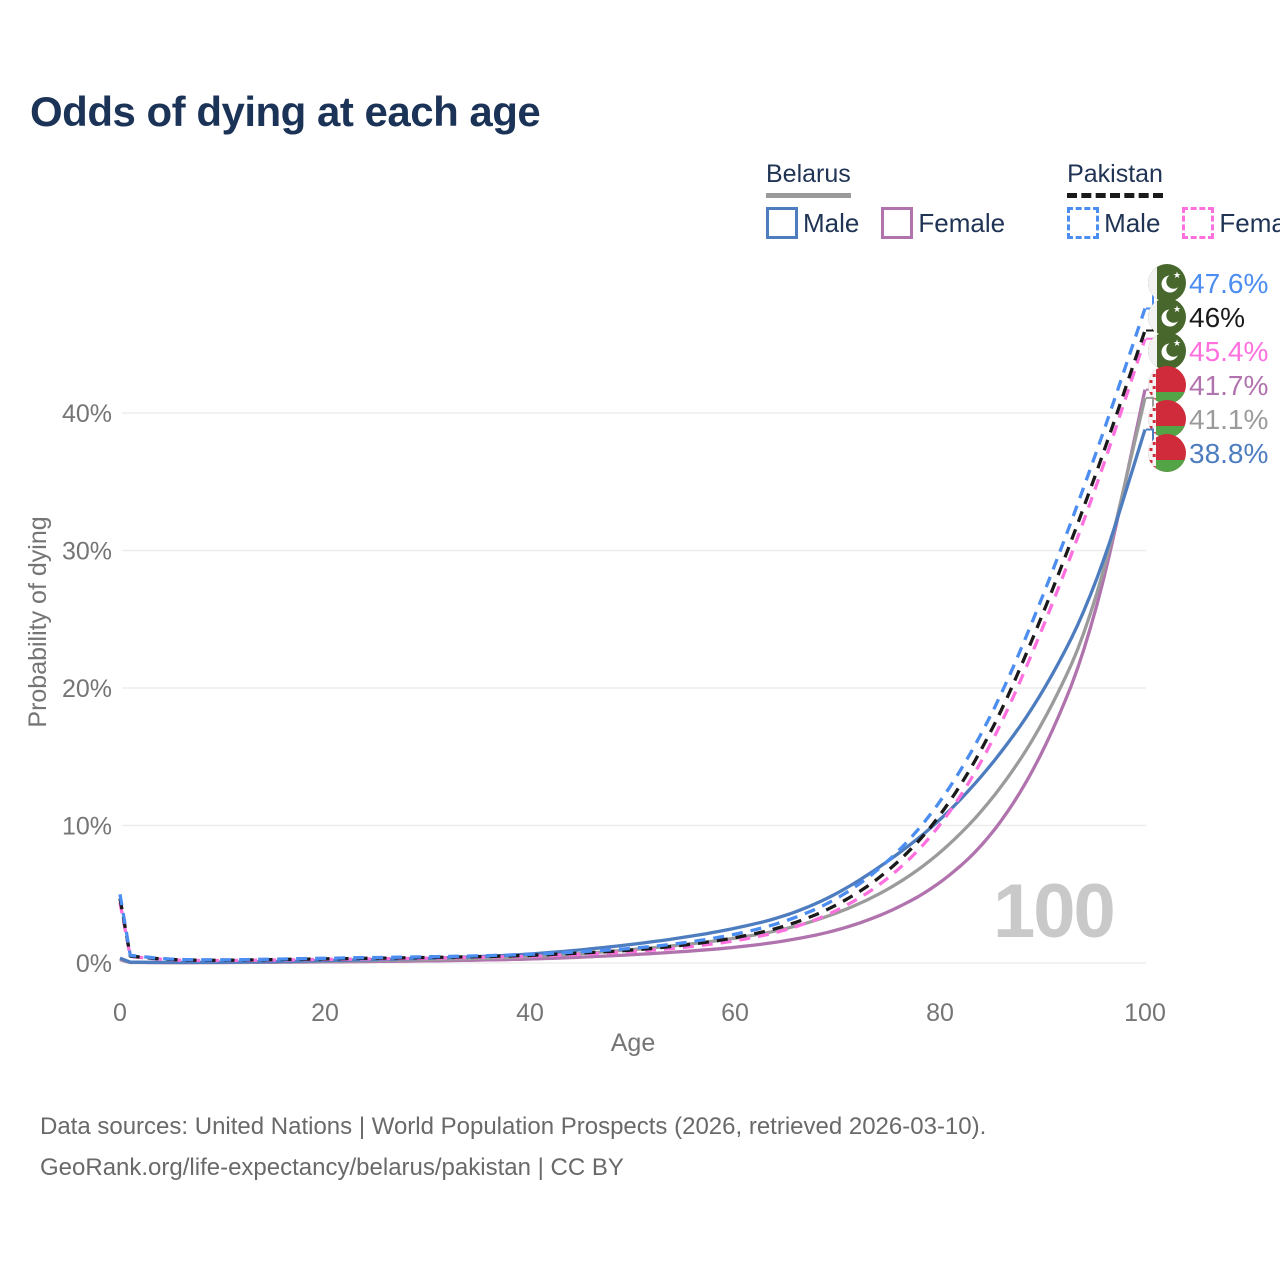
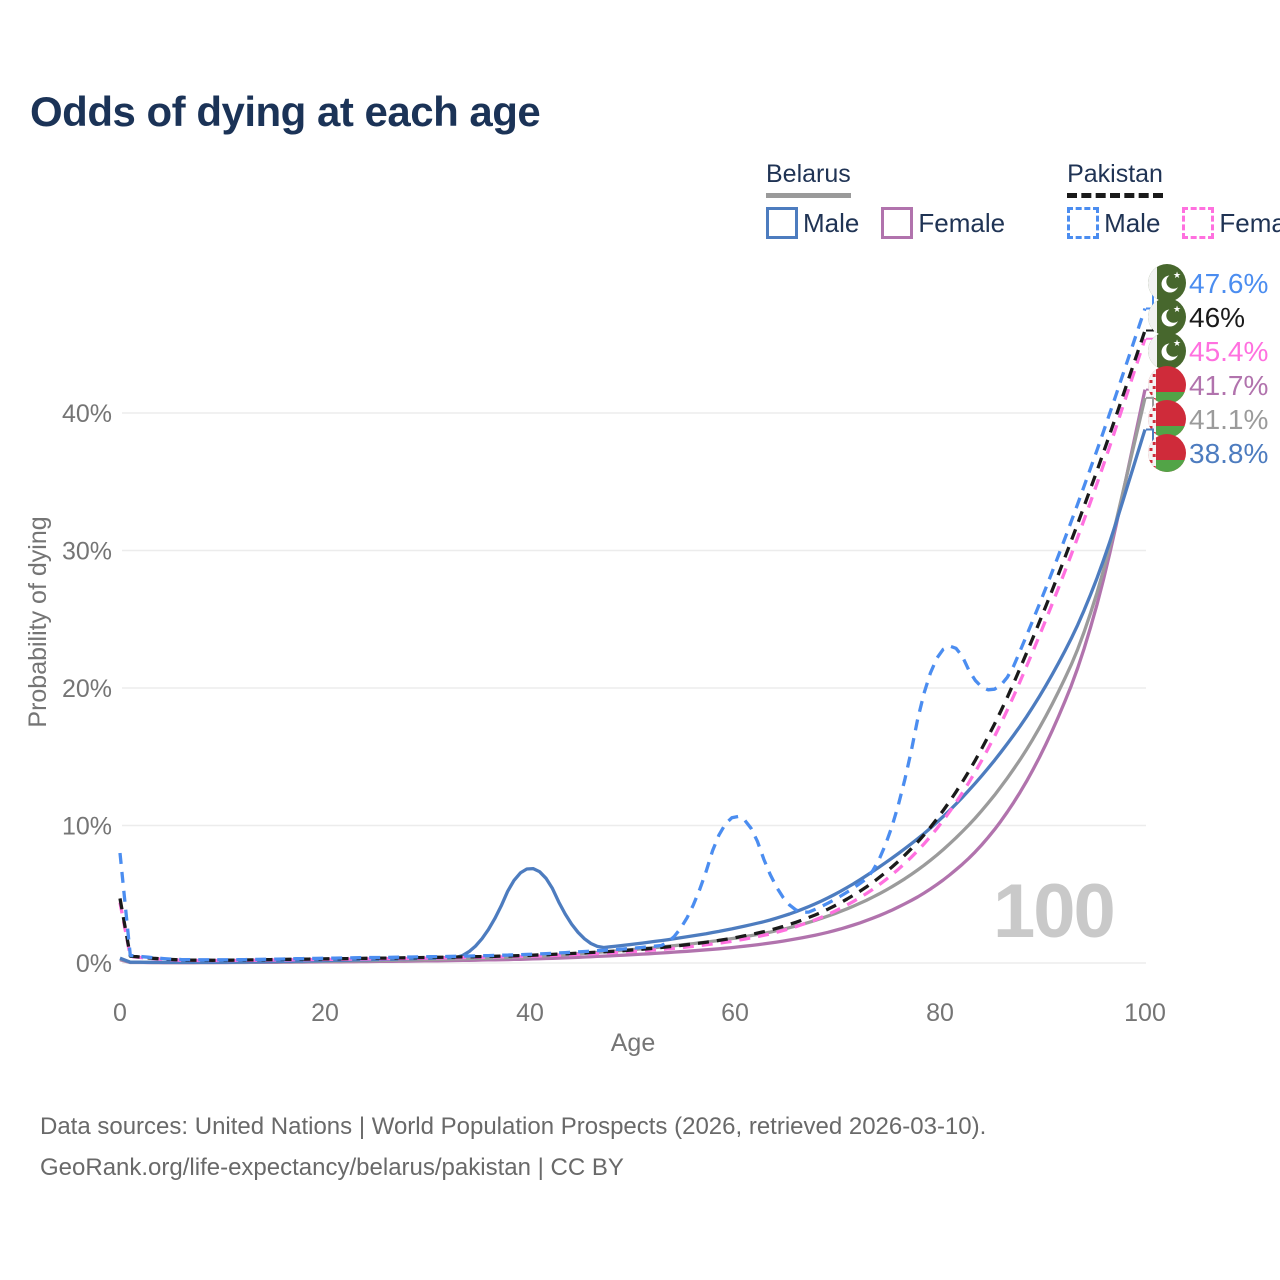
Pakistan Male/0: 5.0% -> 8.0%
Belarus Male/40: 0.6% -> 8.9%
Pakistan Male/60: 2.0% -> 13.4%
Pakistan Male/80: 11.5% -> 25.8%
